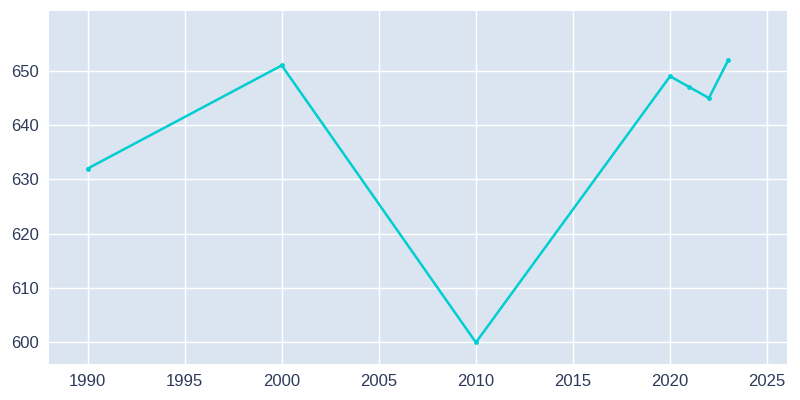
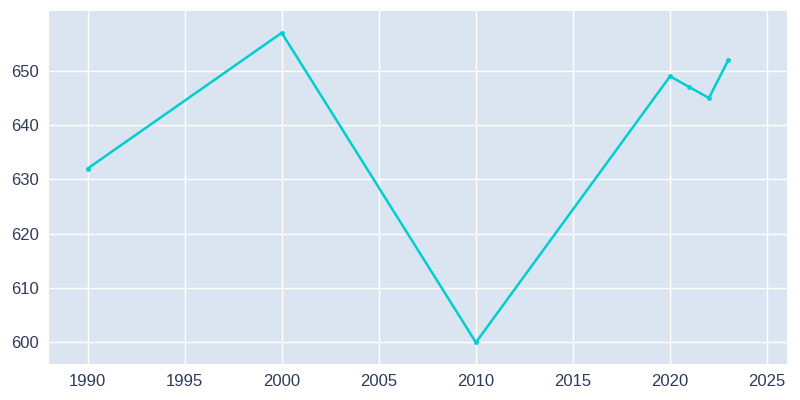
2000: 651 -> 657
